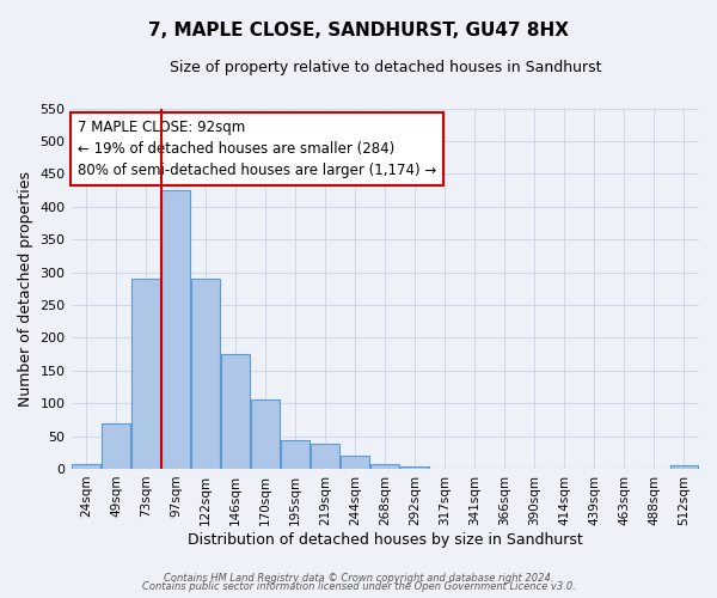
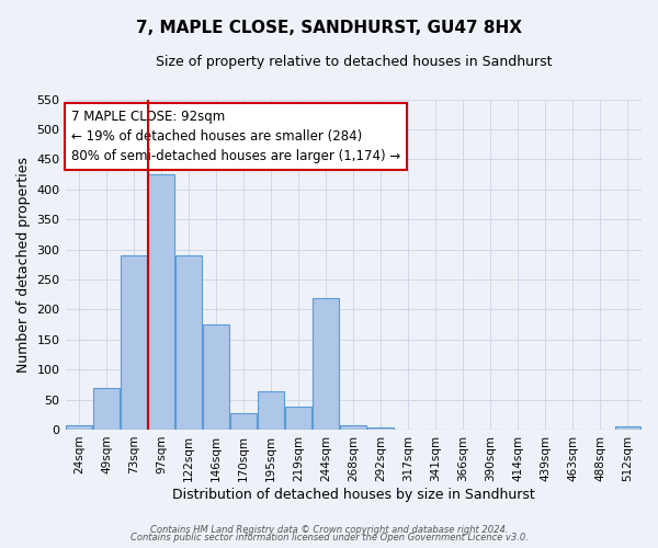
170sqm: 106 -> 28
195sqm: 44 -> 64
244sqm: 20 -> 218
